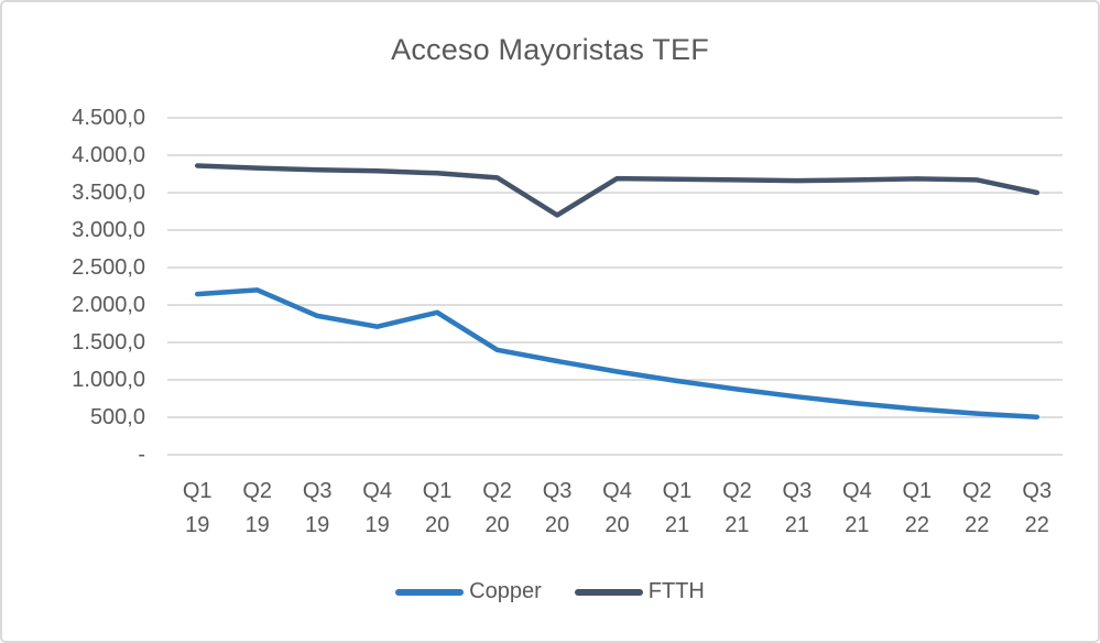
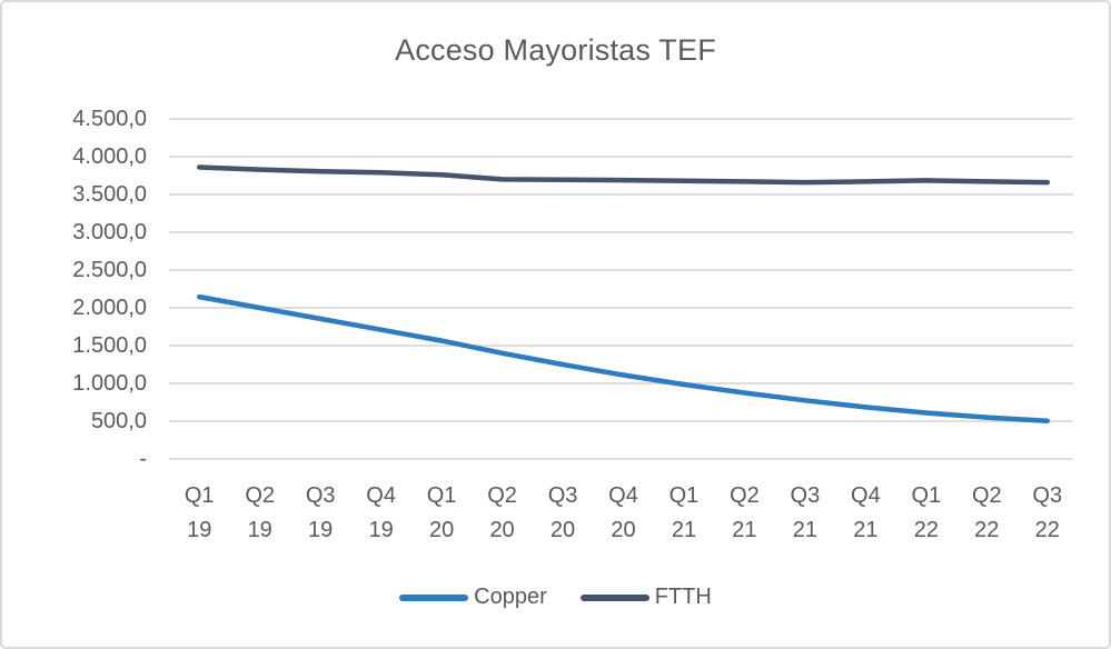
Copper/Q2 19: 2200 -> 2000
Copper/Q1 20: 1900 -> 1600
FTTH/Q3 20: 3200 -> 3700
FTTH/Q3 22: 3500 -> 3700
